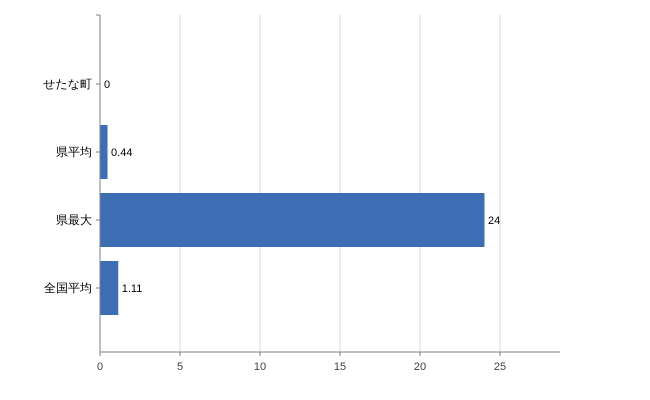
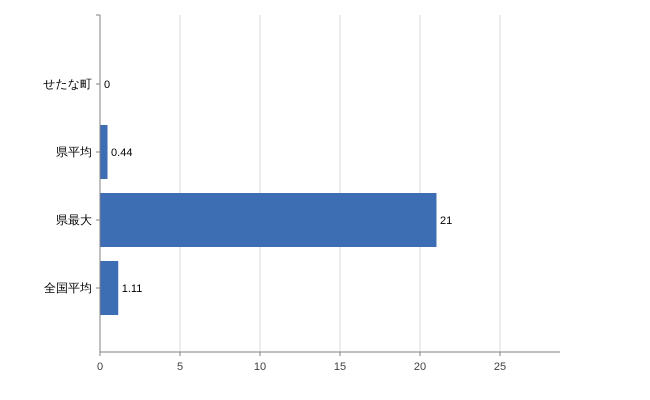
県最大: 24 -> 21
